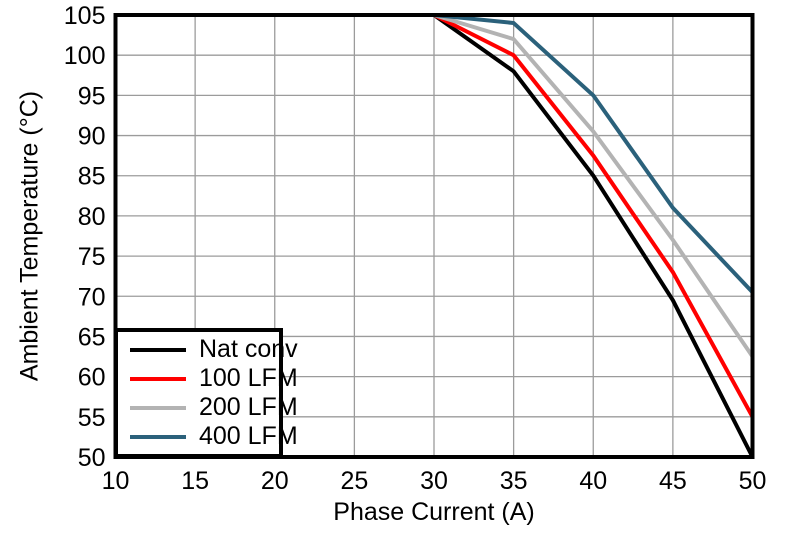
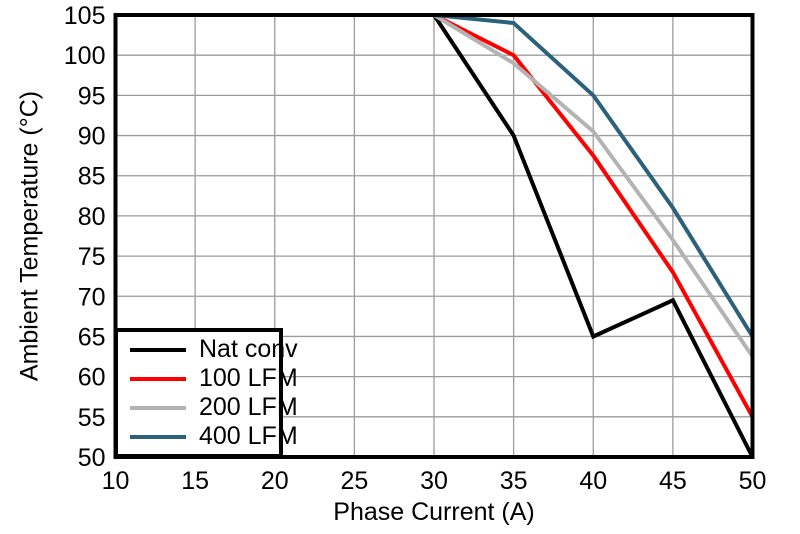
Nat conv/35: 98 -> 90
200 LFM/35: 102 -> 99
Nat conv/40: 85 -> 65
400 LFM/50: 70 -> 65
